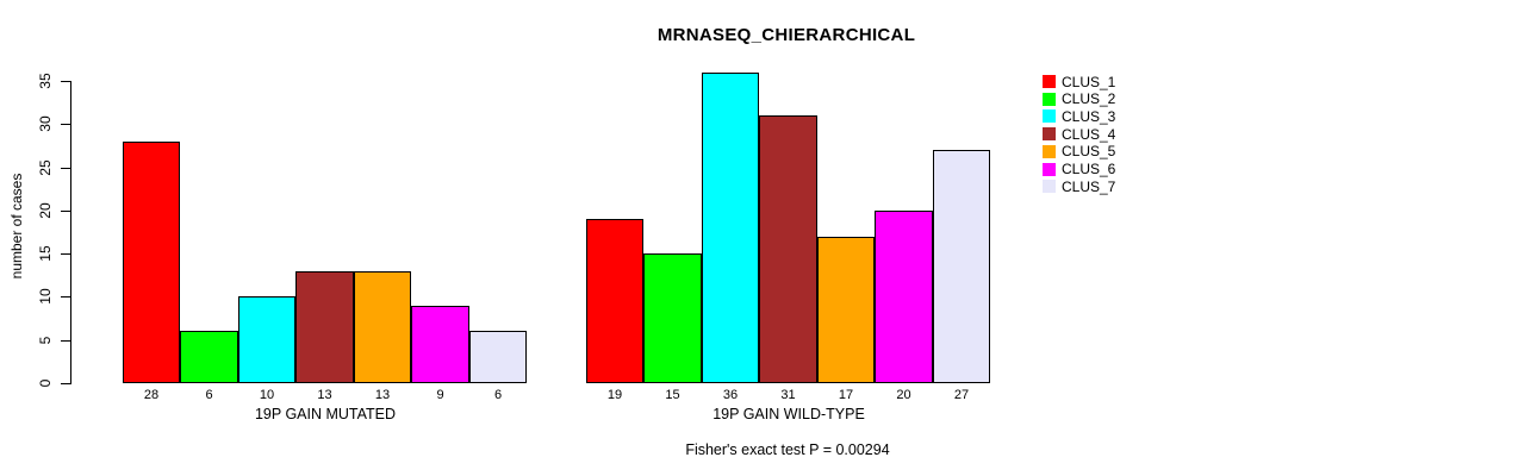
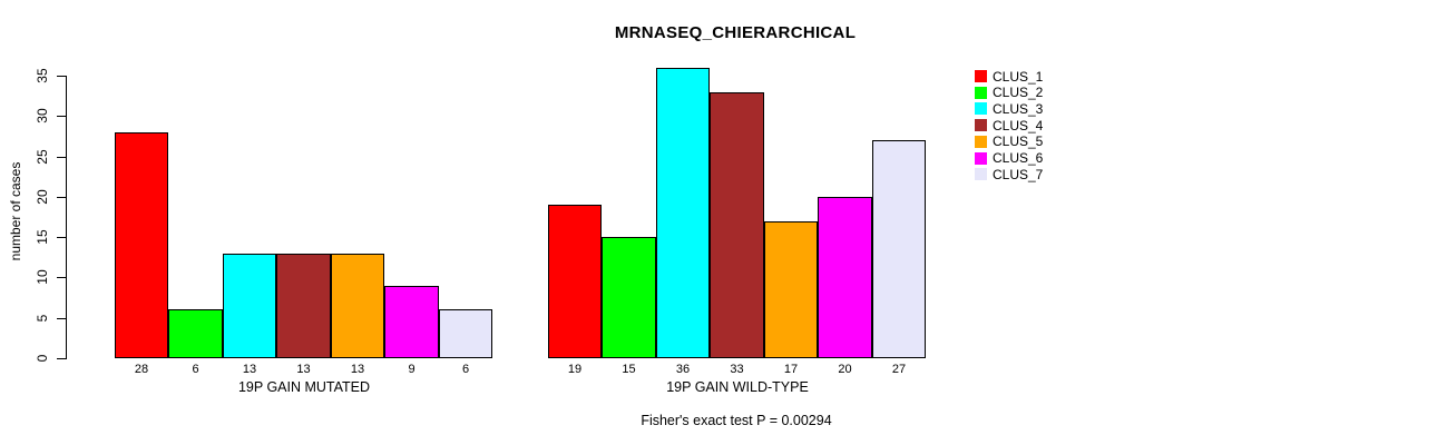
CLUS_3/19P GAIN MUTATED: 10 -> 13
CLUS_4/19P GAIN WILD-TYPE: 31 -> 33
